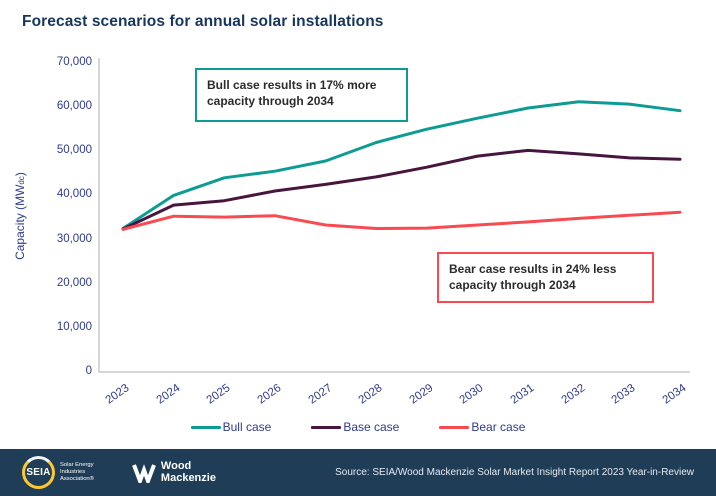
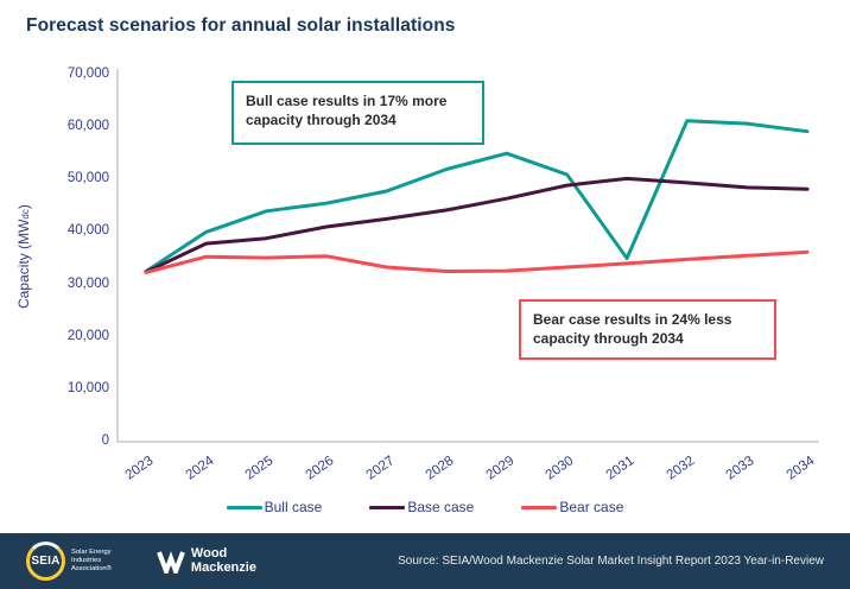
Bull case/2030: 58000 -> 51000
Bull case/2031: 60000 -> 35000
